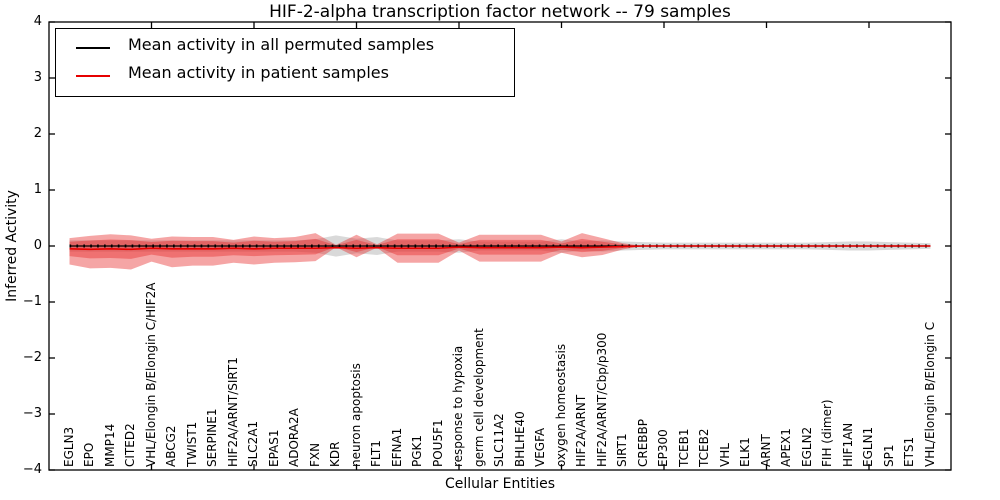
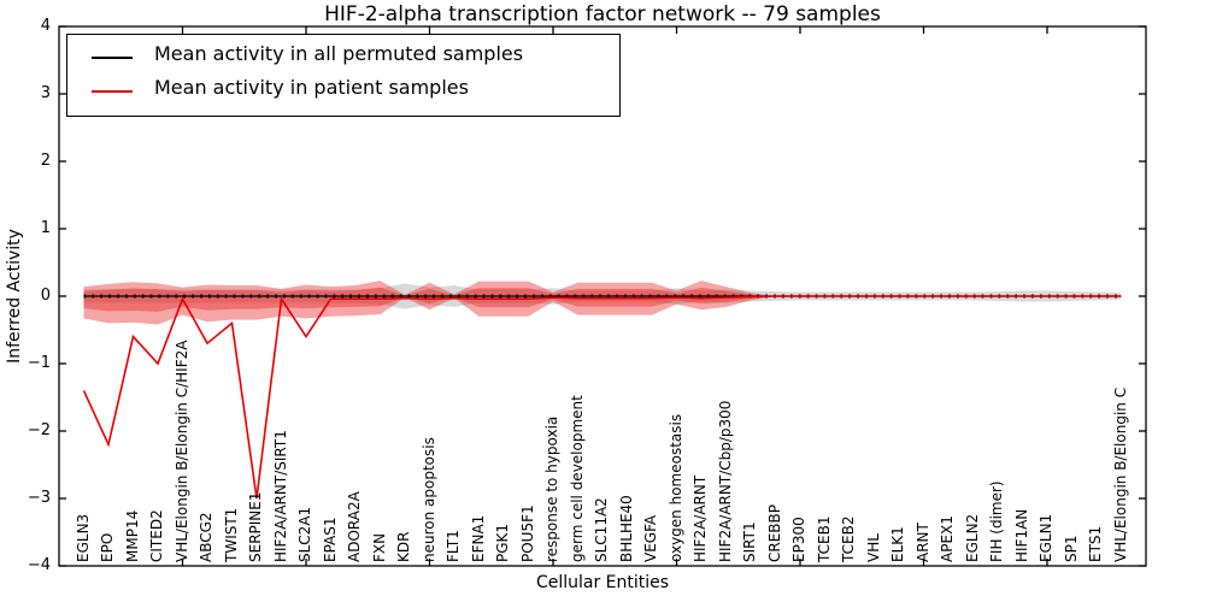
Mean activity in patient samples/EGLN3: -0.1 -> -1.4
Mean activity in patient samples/EPO: -0.1 -> -2.2
Mean activity in patient samples/MMP14: -0.1 -> -0.6
Mean activity in patient samples/CITED2: -0.1 -> -1.0
Mean activity in patient samples/ABCG2: -0.1 -> -0.7
Mean activity in patient samples/TWIST1: -0.1 -> -0.4
Mean activity in patient samples/SERPINE1: -0.1 -> -3.0
Mean activity in patient samples/SLC2A1: -0.1 -> -0.6
